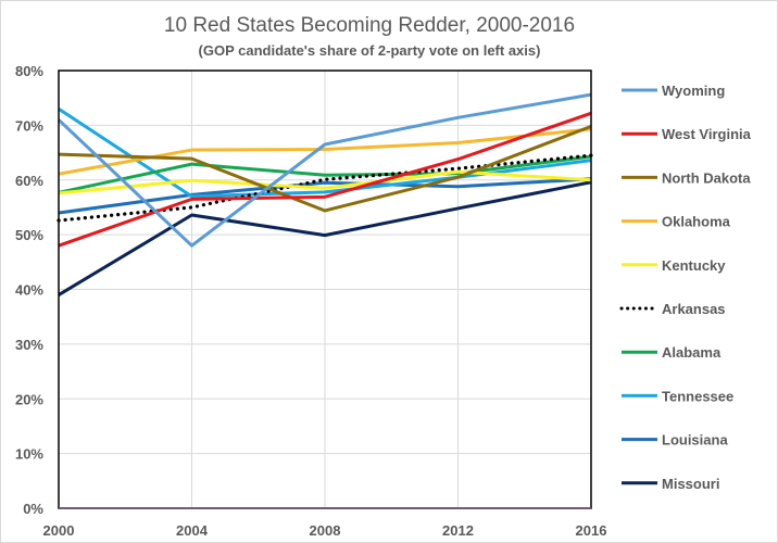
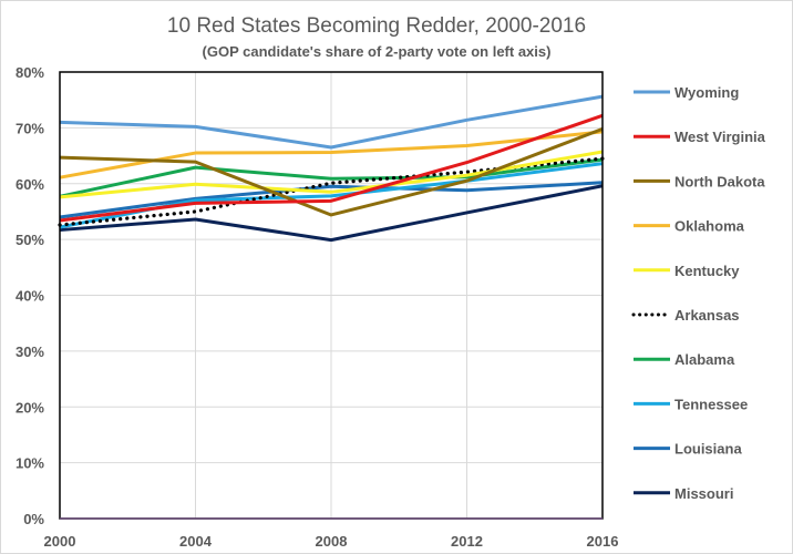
West Virginia/2000: 48% -> 53%
Tennessee/2000: 73% -> 52%
Missouri/2000: 39% -> 52%
Wyoming/2004: 48% -> 70%
Kentucky/2016: 60% -> 66%
